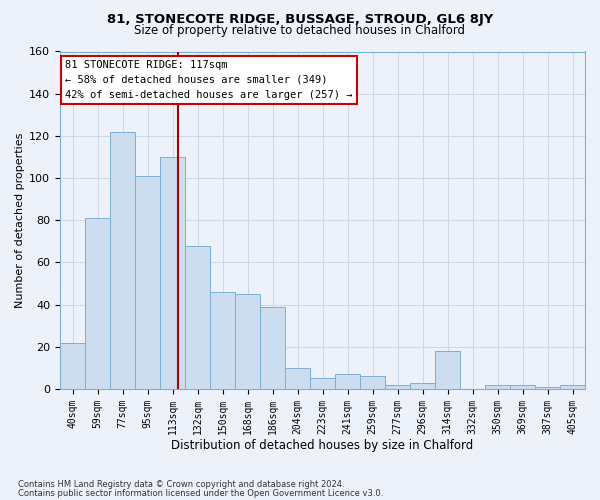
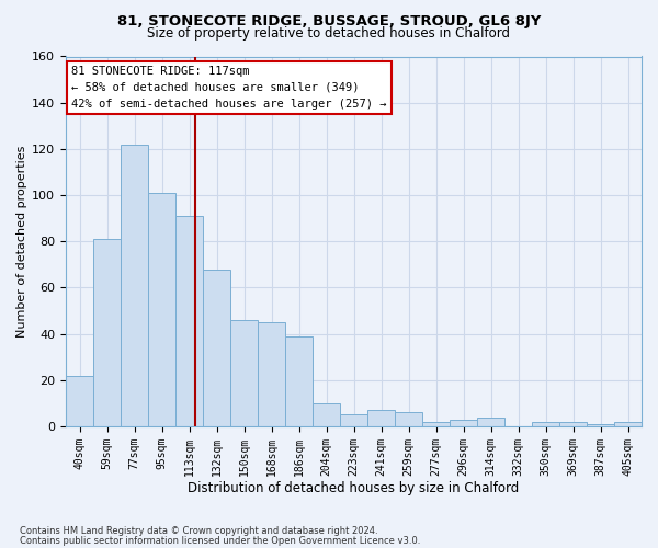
113sqm: 110 -> 91
314sqm: 18 -> 4
